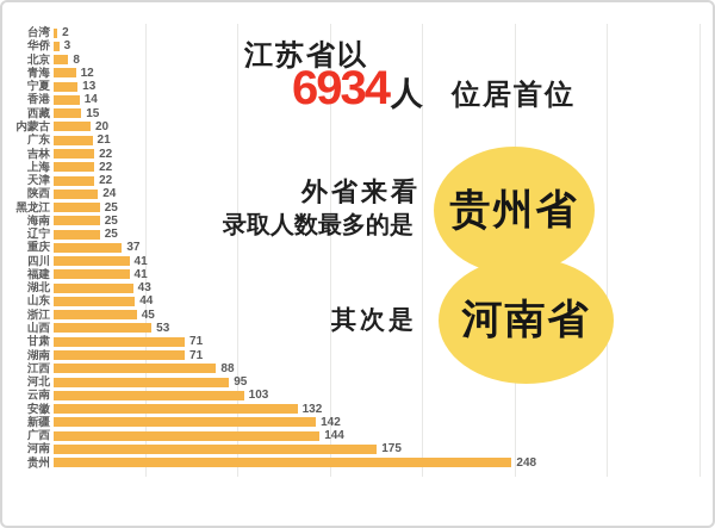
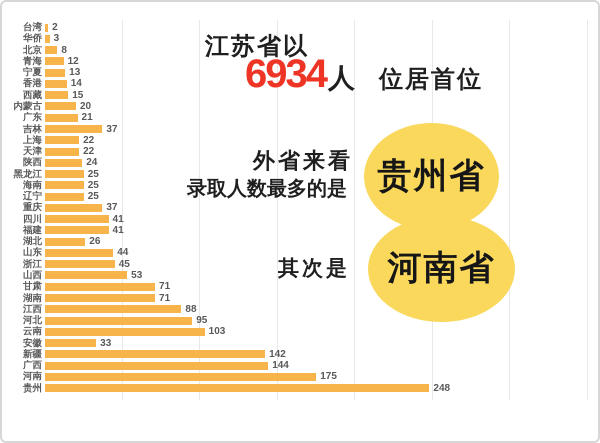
吉林: 22 -> 37
湖北: 43 -> 26
安徽: 132 -> 33
